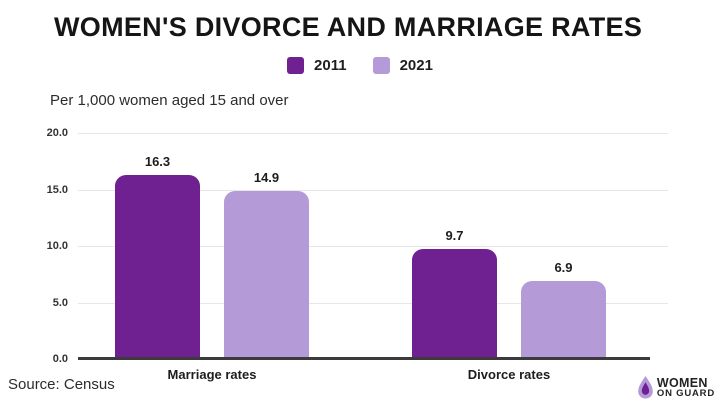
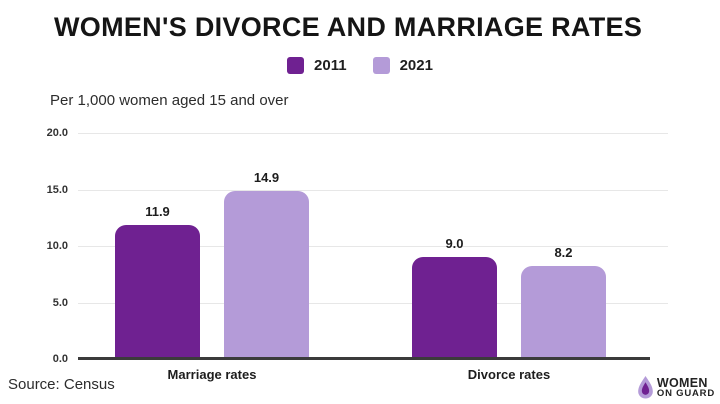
2011/Marriage rates: 16.3 -> 11.9
2011/Divorce rates: 9.7 -> 9.0
2021/Divorce rates: 6.9 -> 8.2
